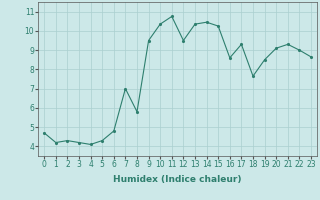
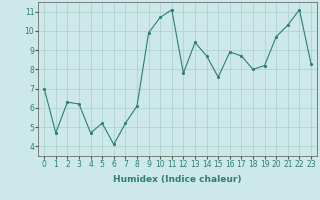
0: 4.7 -> 7.0
1: 4.2 -> 4.7
2: 4.3 -> 6.3
3: 4.2 -> 6.2
4: 4.1 -> 4.7
5: 4.3 -> 5.2
6: 4.8 -> 4.1
7: 7.0 -> 5.2
8: 5.8 -> 6.1
9: 9.5 -> 9.9
10: 10.3 -> 10.7
11: 10.8 -> 11.1
12: 9.5 -> 7.8
13: 10.3 -> 9.4
14: 10.4 -> 8.7
15: 10.2 -> 7.6
16: 8.6 -> 8.9
17: 9.3 -> 8.7
18: 7.7 -> 8.0
19: 8.5 -> 8.2
20: 9.1 -> 9.7
21: 9.3 -> 10.3
22: 9.0 -> 11.1
23: 8.7 -> 8.3
